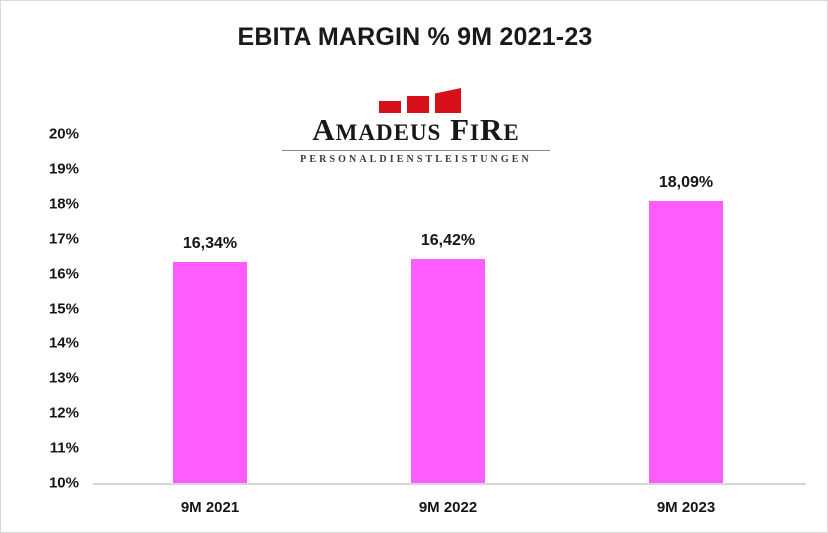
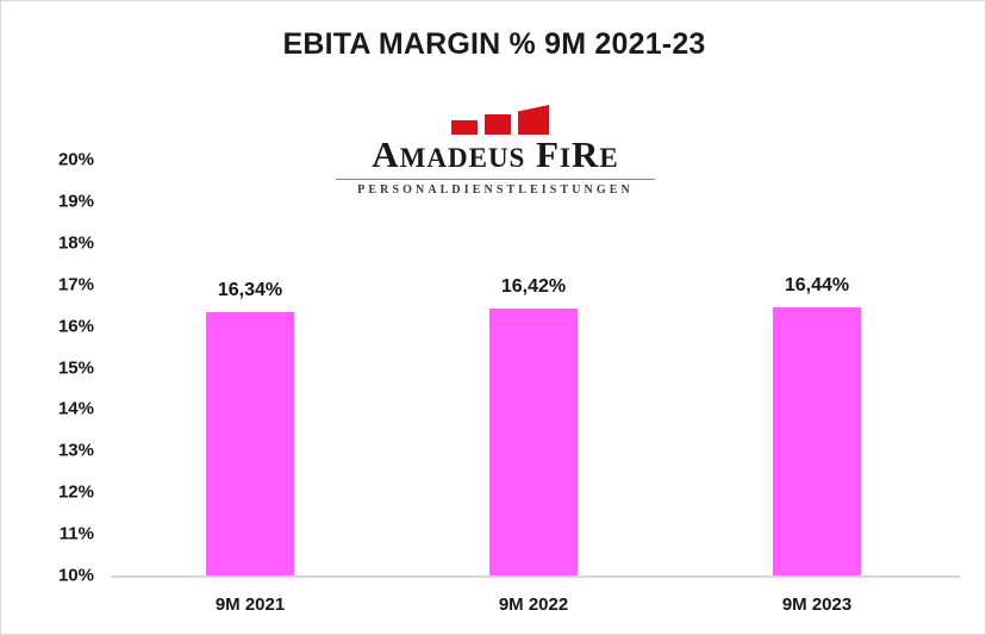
9M 2023: 18,09% -> 16,44%
